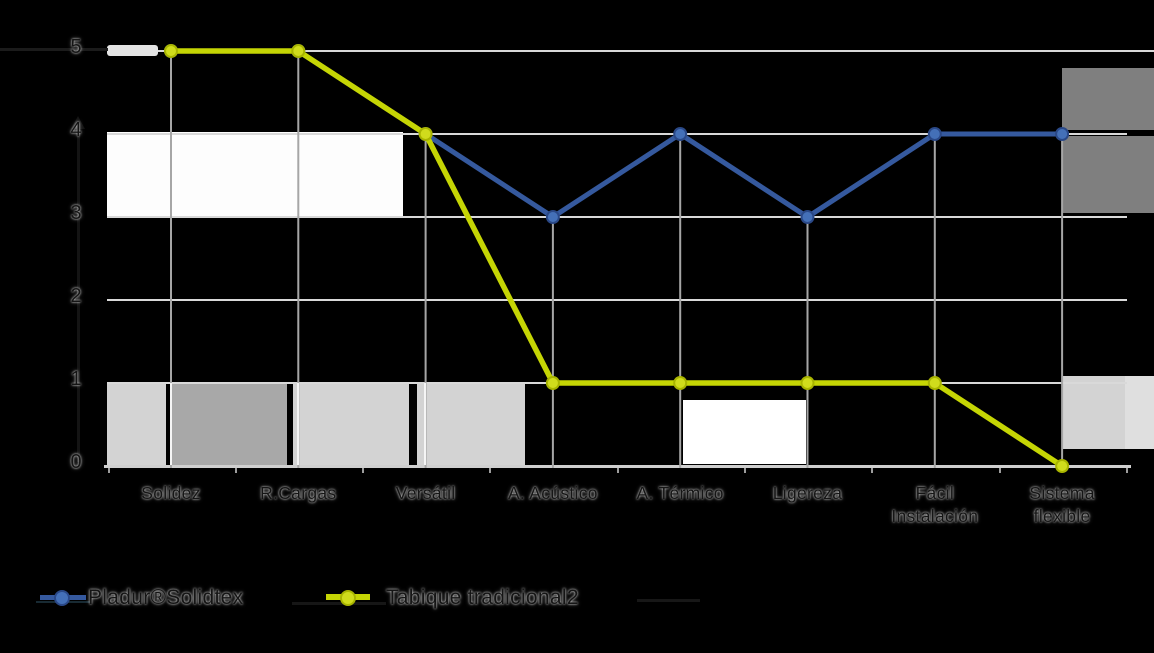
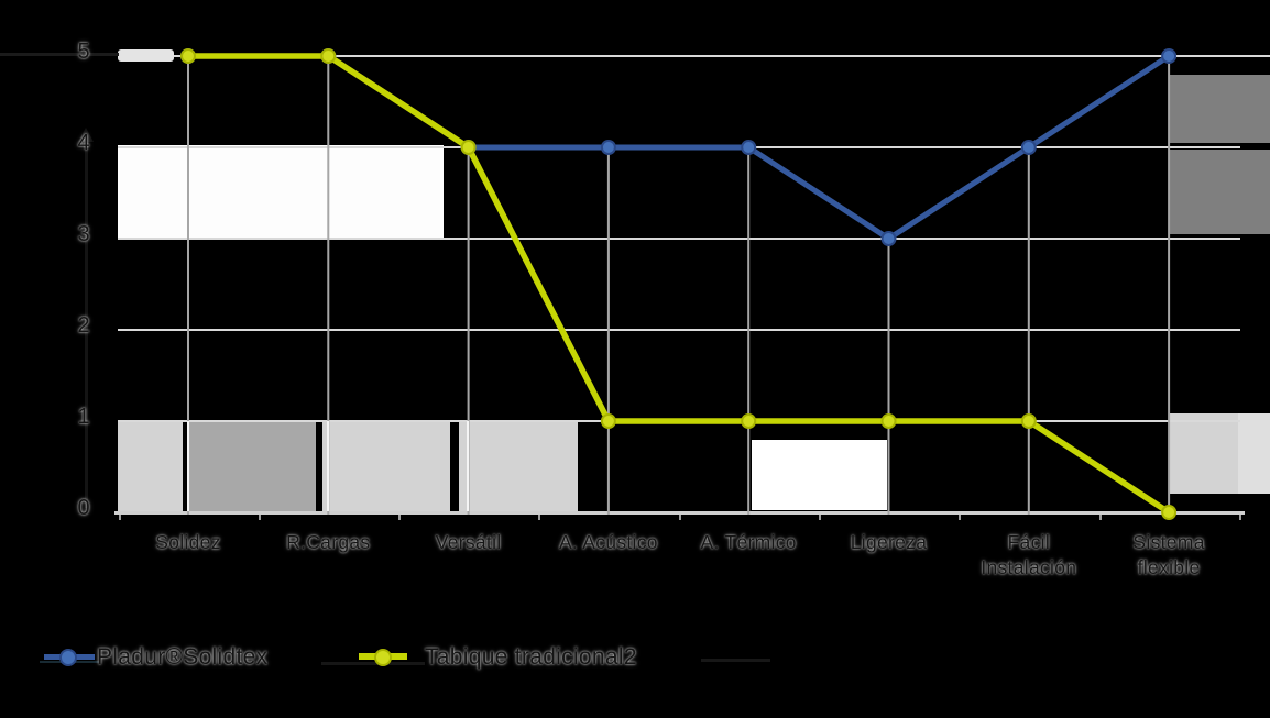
Pladur®Solidtex/A. Acústico: 3 -> 4
Pladur®Solidtex/Sistema flexible: 4 -> 5
